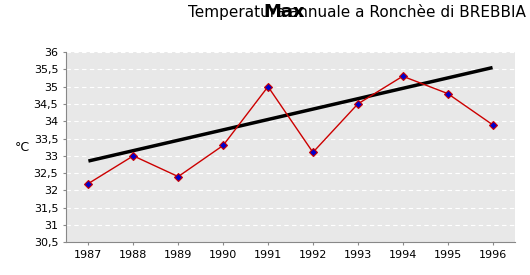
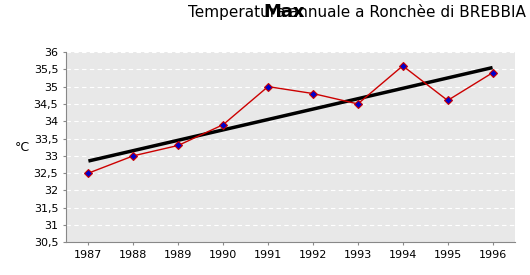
1987: 32,2 -> 32,5
1989: 32,4 -> 33,3
1990: 33,3 -> 33,9
1992: 33,1 -> 34,8
1994: 35,3 -> 35,6
1995: 34,8 -> 34,6
1996: 33,9 -> 35,4
